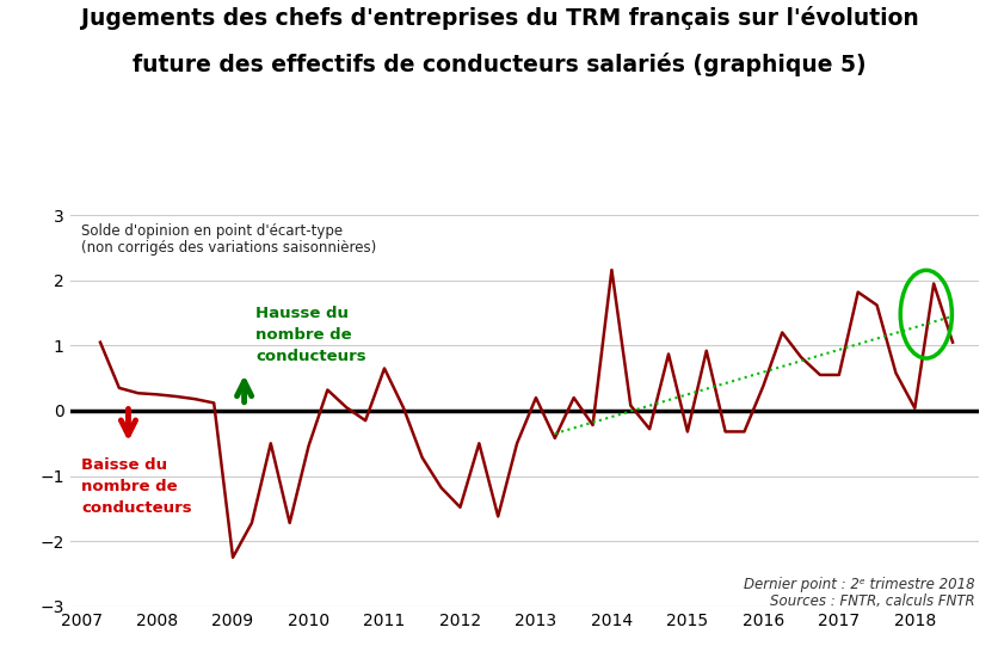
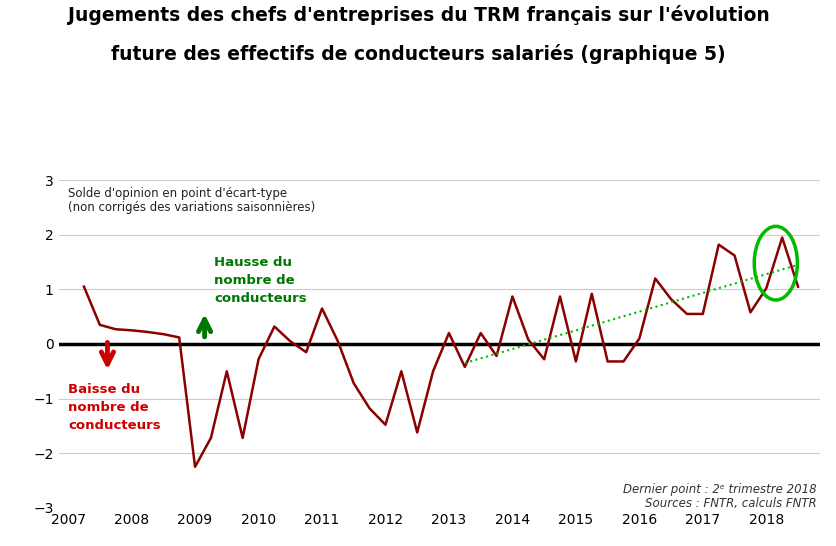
2010: -0.54 -> -0.28
2014: 2.16 -> 0.87
2016: 0.38 -> 0.10
2018: 0.04 -> 1.02
